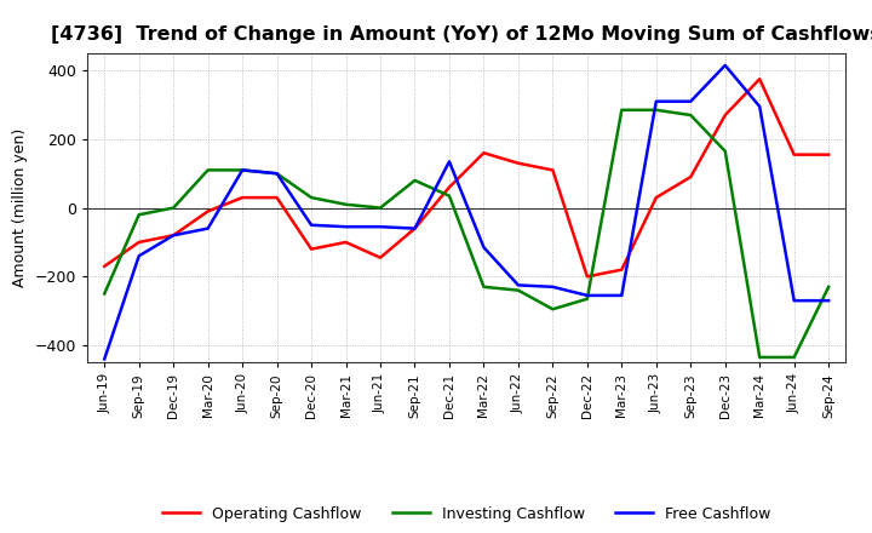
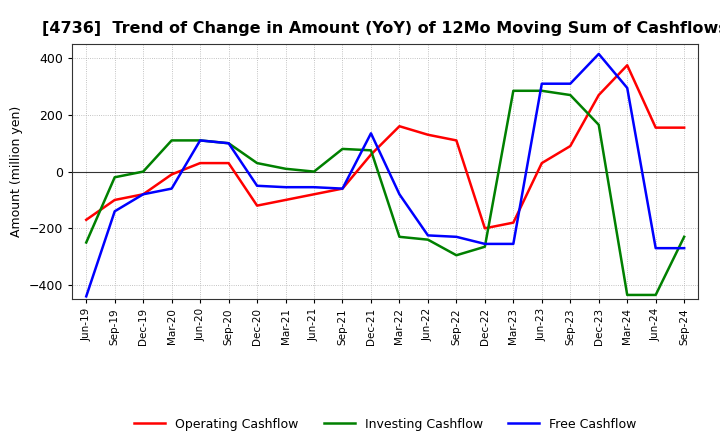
Operating Cashflow/Jun-21: -145 -> -80
Investing Cashflow/Dec-21: 35 -> 75
Free Cashflow/Mar-22: -115 -> -80
